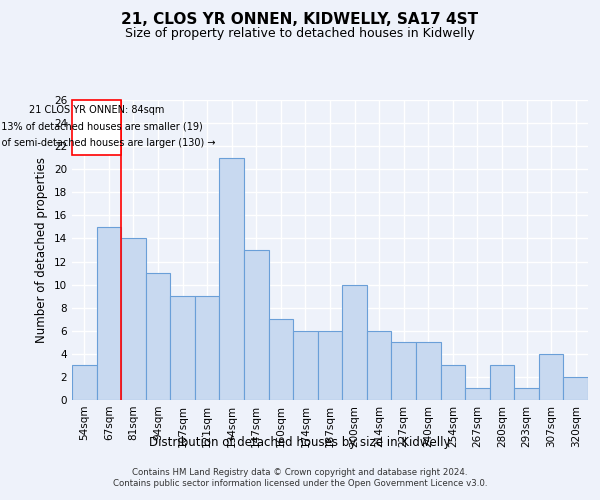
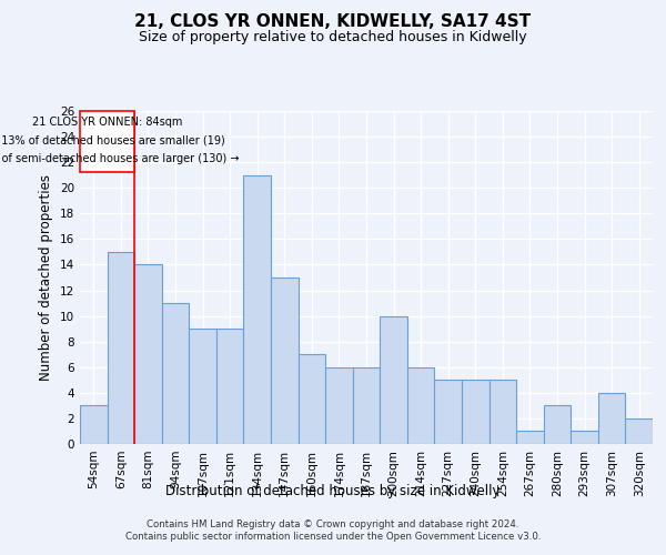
254sqm: 3 -> 5
